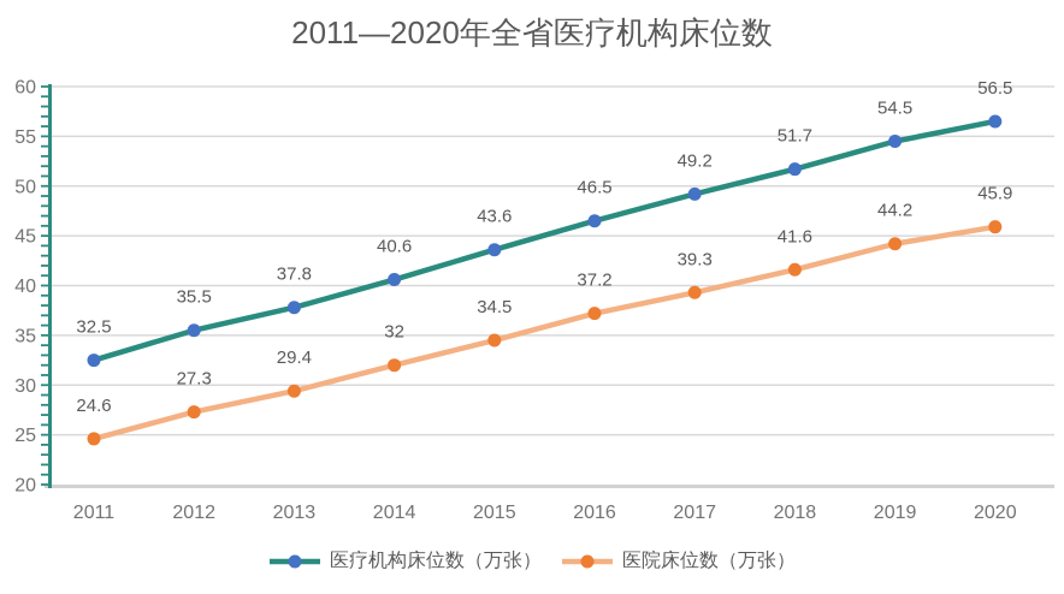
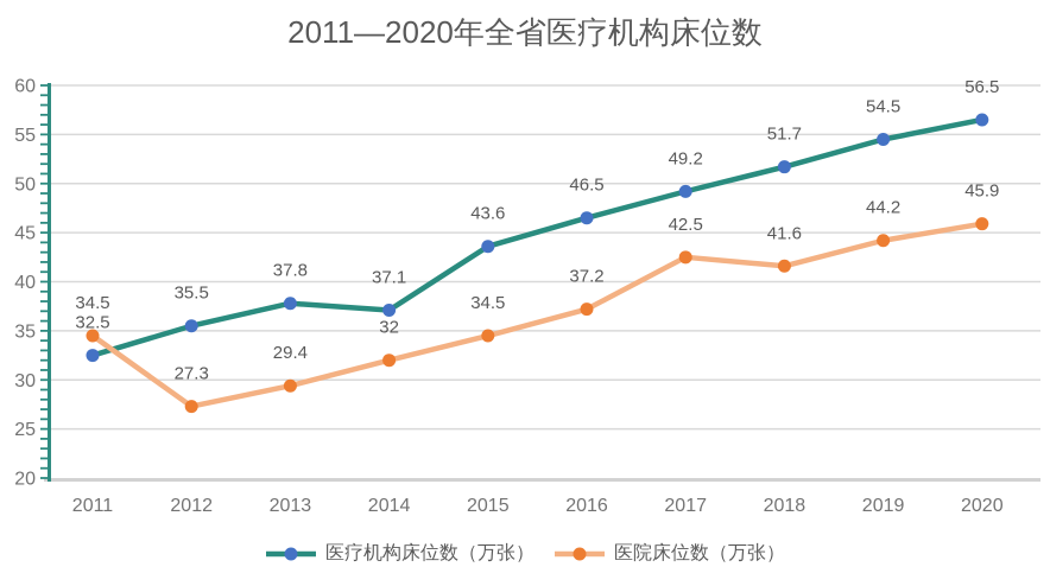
医院床位数（万张）/2011: 24.6 -> 34.5
医疗机构床位数（万张）/2014: 40.6 -> 37.1
医院床位数（万张）/2017: 39.3 -> 42.5
